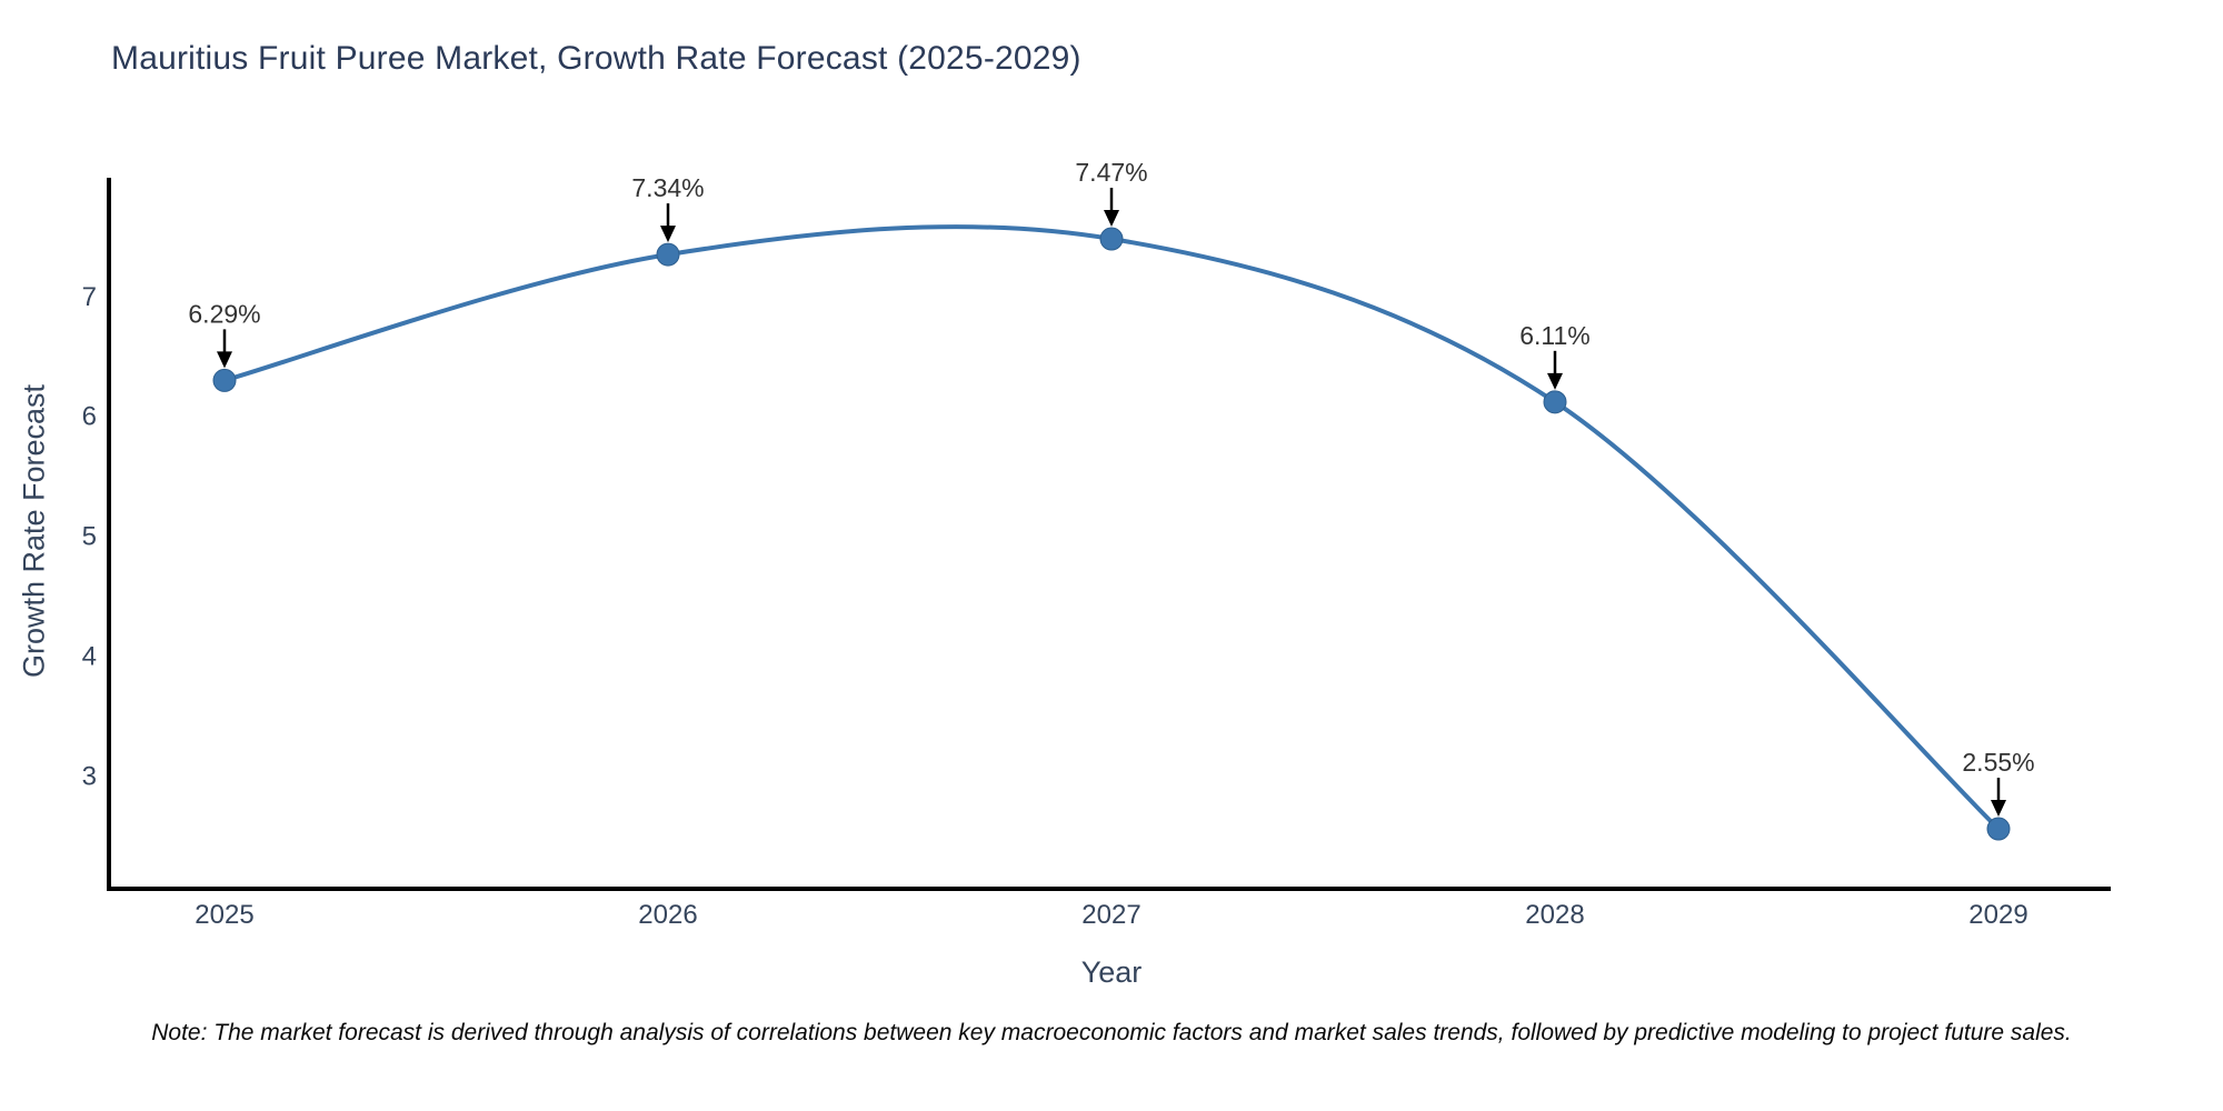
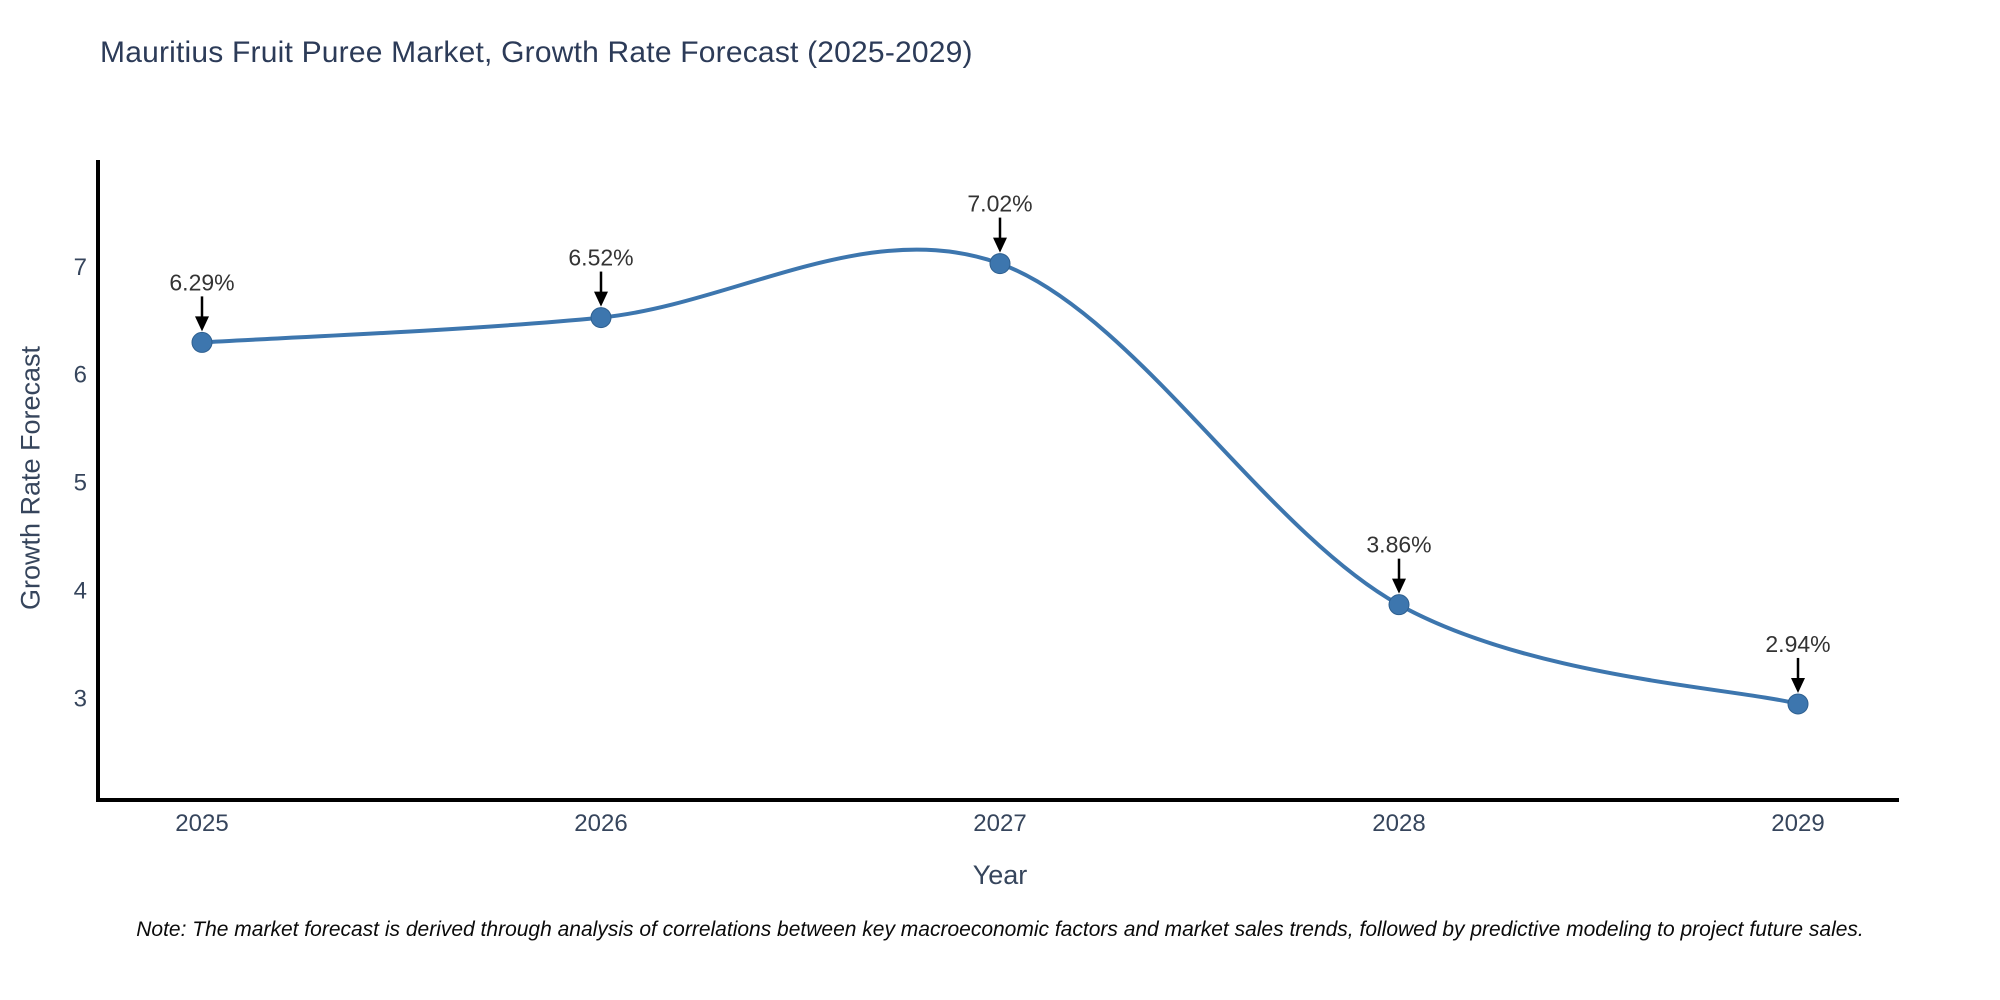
2026: 7.34% -> 6.52%
2027: 7.47% -> 7.02%
2028: 6.11% -> 3.86%
2029: 2.55% -> 2.94%
